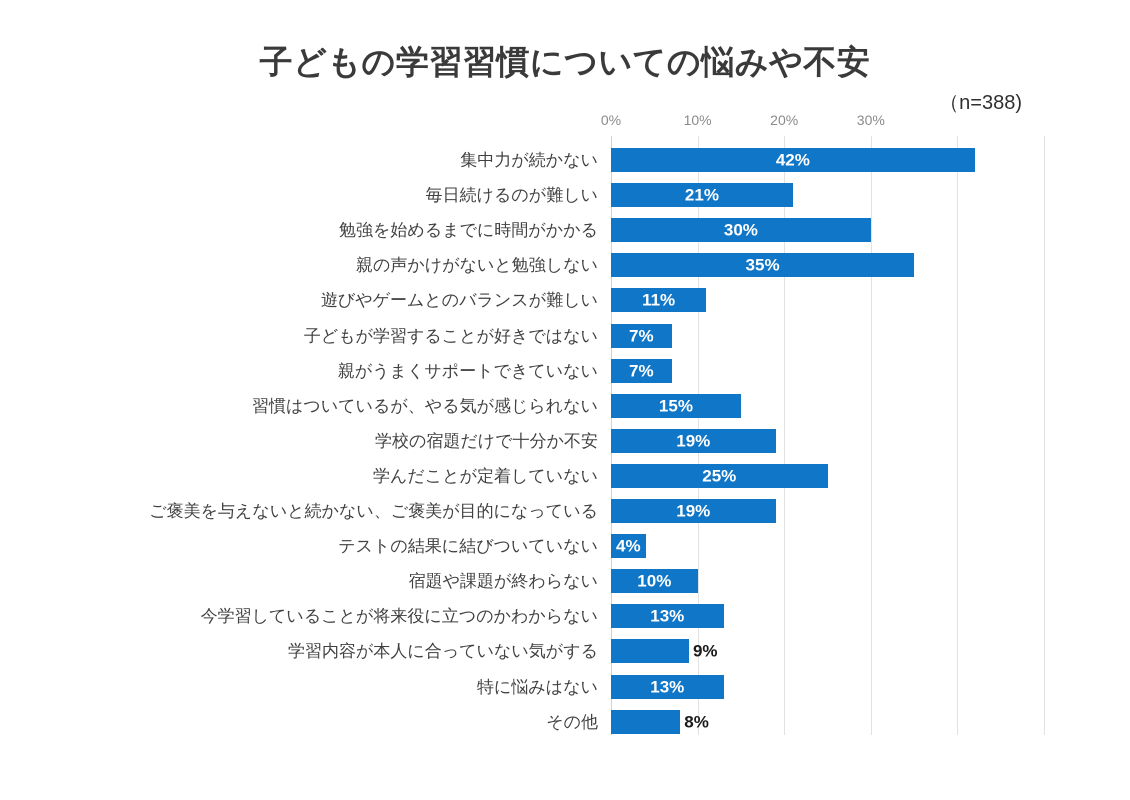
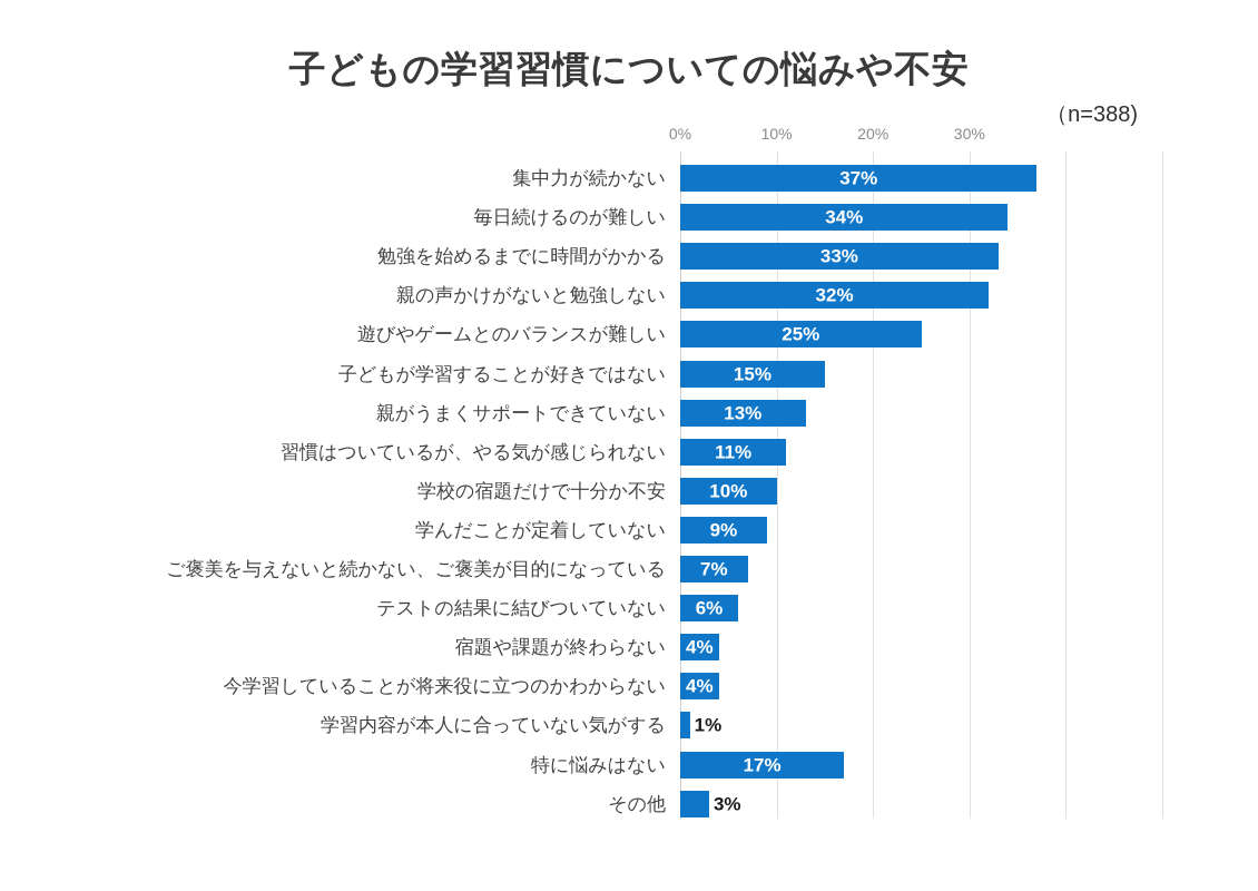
集中力が続かない: 42% -> 37%
毎日続けるのが難しい: 21% -> 34%
勉強を始めるまでに時間がかかる: 30% -> 33%
親の声かけがないと勉強しない: 35% -> 32%
遊びやゲームとのバランスが難しい: 11% -> 25%
子どもが学習することが好きではない: 7% -> 15%
親がうまくサポートできていない: 7% -> 13%
習慣はついているが、やる気が感じられない: 15% -> 11%
学校の宿題だけで十分か不安: 19% -> 10%
学んだことが定着していない: 25% -> 9%
ご褒美を与えないと続かない、ご褒美が目的になっている: 19% -> 7%
テストの結果に結びついていない: 4% -> 6%
宿題や課題が終わらない: 10% -> 4%
今学習していることが将来役に立つのかわからない: 13% -> 4%
学習内容が本人に合っていない気がする: 9% -> 1%
特に悩みはない: 13% -> 17%
その他: 8% -> 3%
